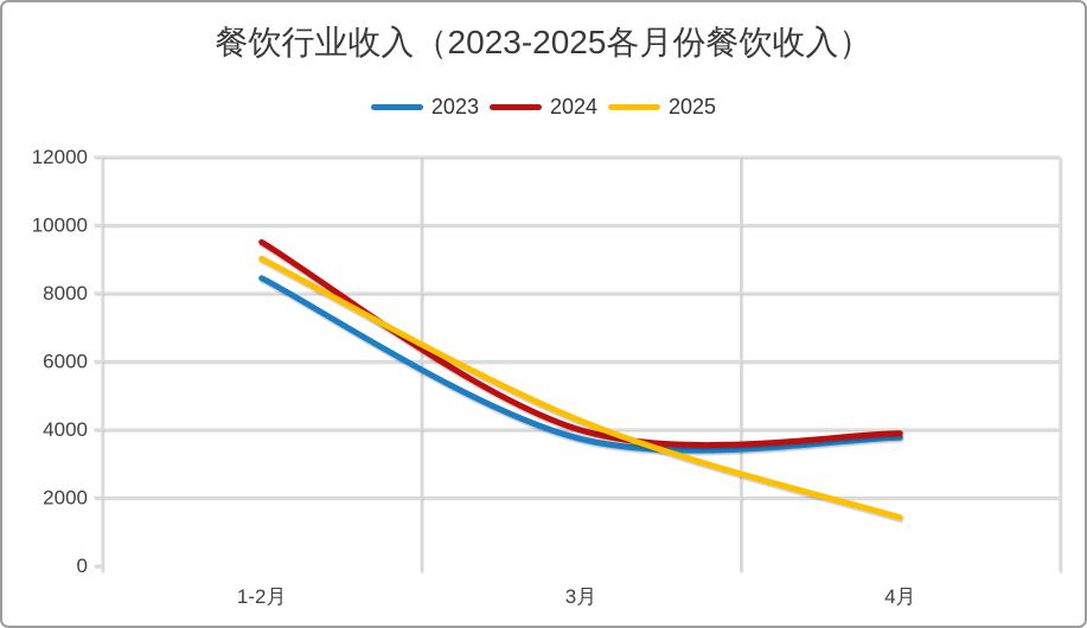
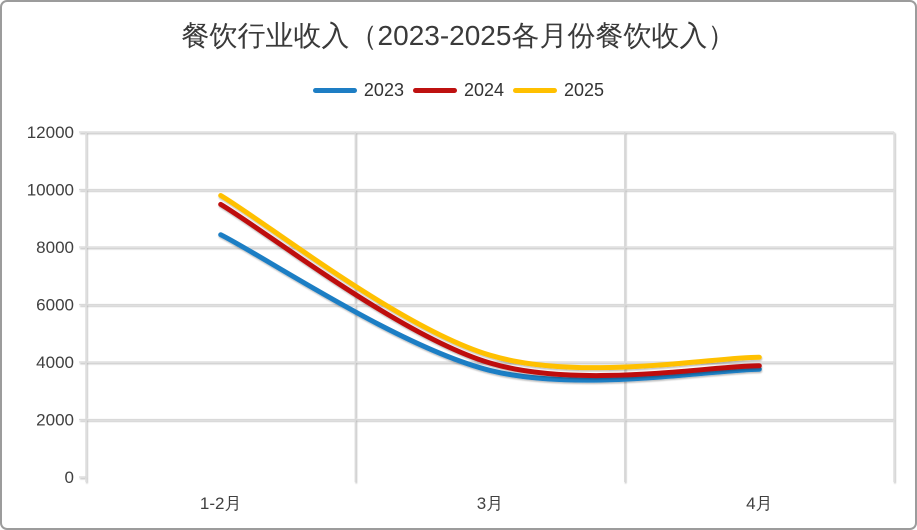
2025/1-2月: 9000 -> 9800
2025/4月: 1400 -> 4200
